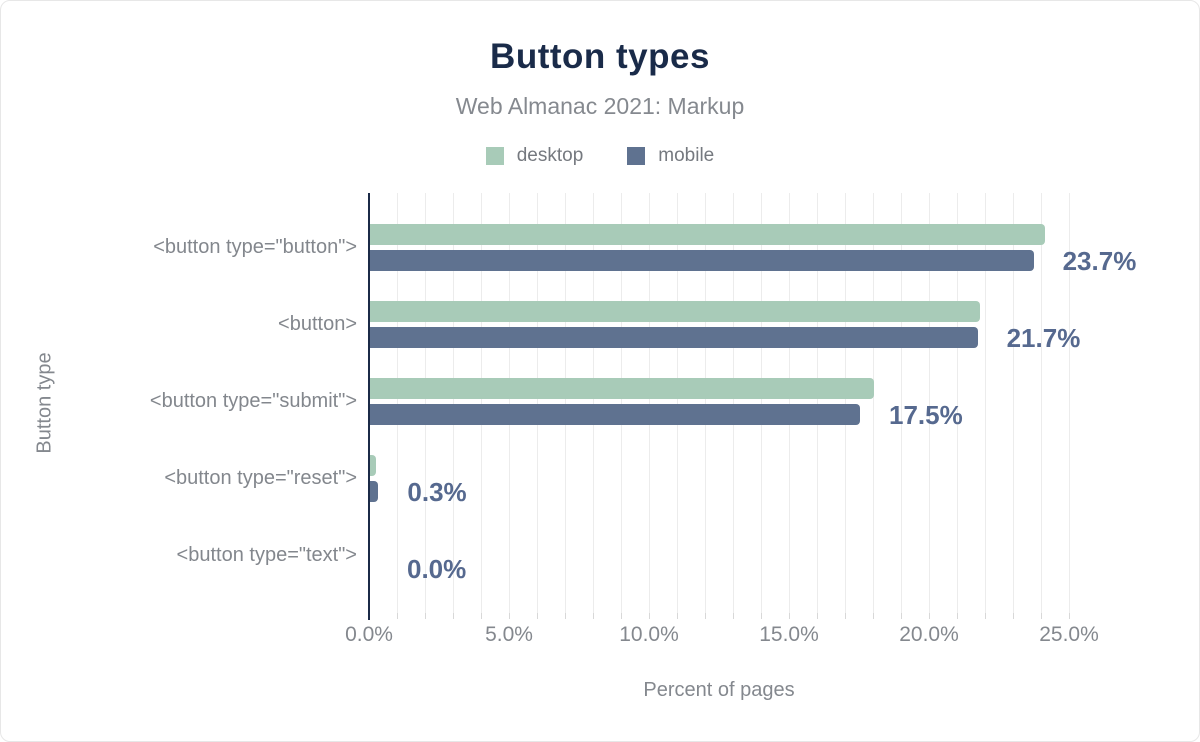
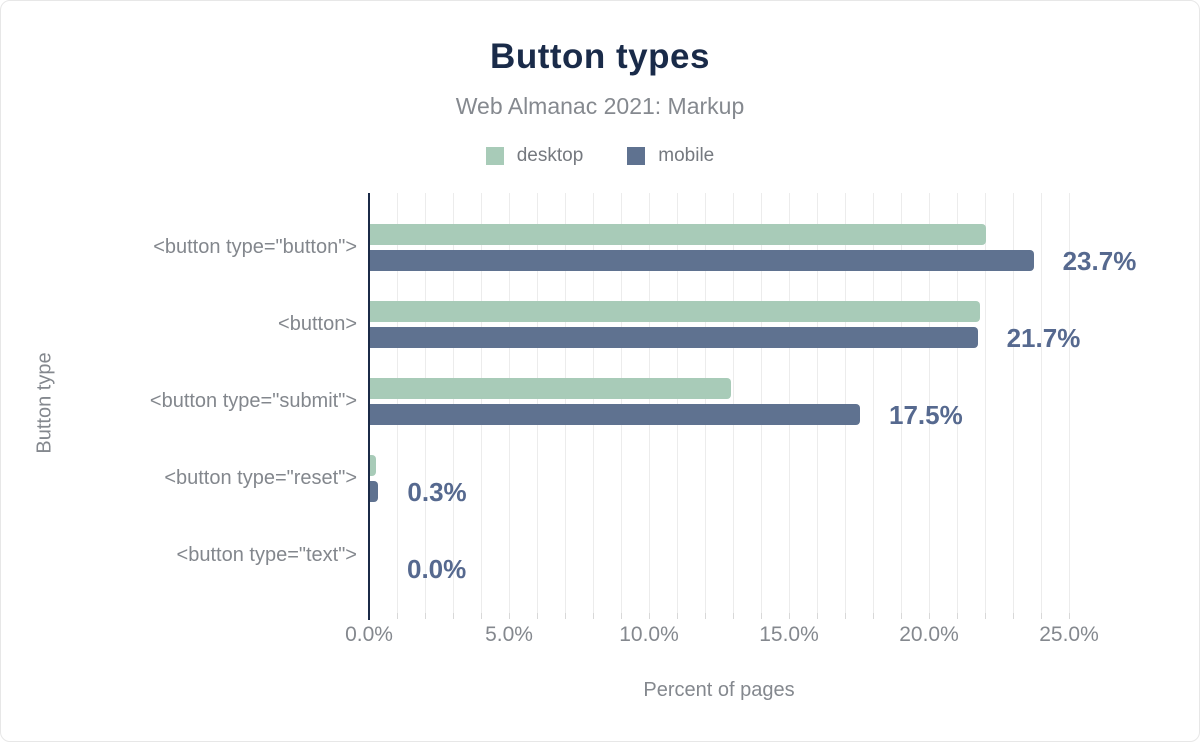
desktop/<button type="button">: 24.1% -> 22.0%
desktop/<button type="submit">: 18.0% -> 12.9%
